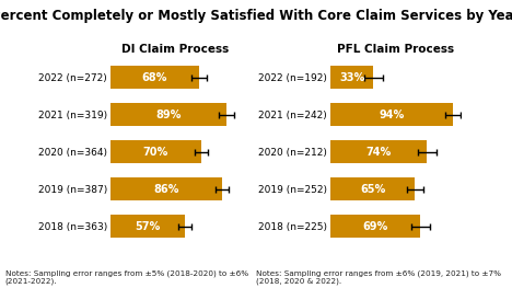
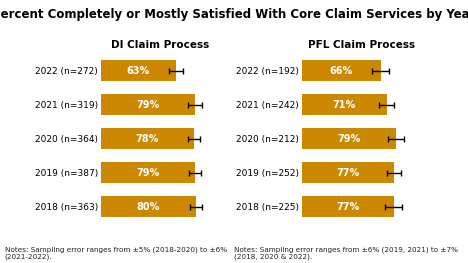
DI Claim Process/2022 (n=272): 68% -> 63%
DI Claim Process/2021 (n=319): 89% -> 79%
DI Claim Process/2020 (n=364): 70% -> 78%
DI Claim Process/2019 (n=387): 86% -> 79%
DI Claim Process/2018 (n=363): 57% -> 80%
PFL Claim Process/2022 (n=192): 33% -> 66%
PFL Claim Process/2021 (n=242): 94% -> 71%
PFL Claim Process/2020 (n=212): 74% -> 79%
PFL Claim Process/2019 (n=252): 65% -> 77%
PFL Claim Process/2018 (n=225): 69% -> 77%
